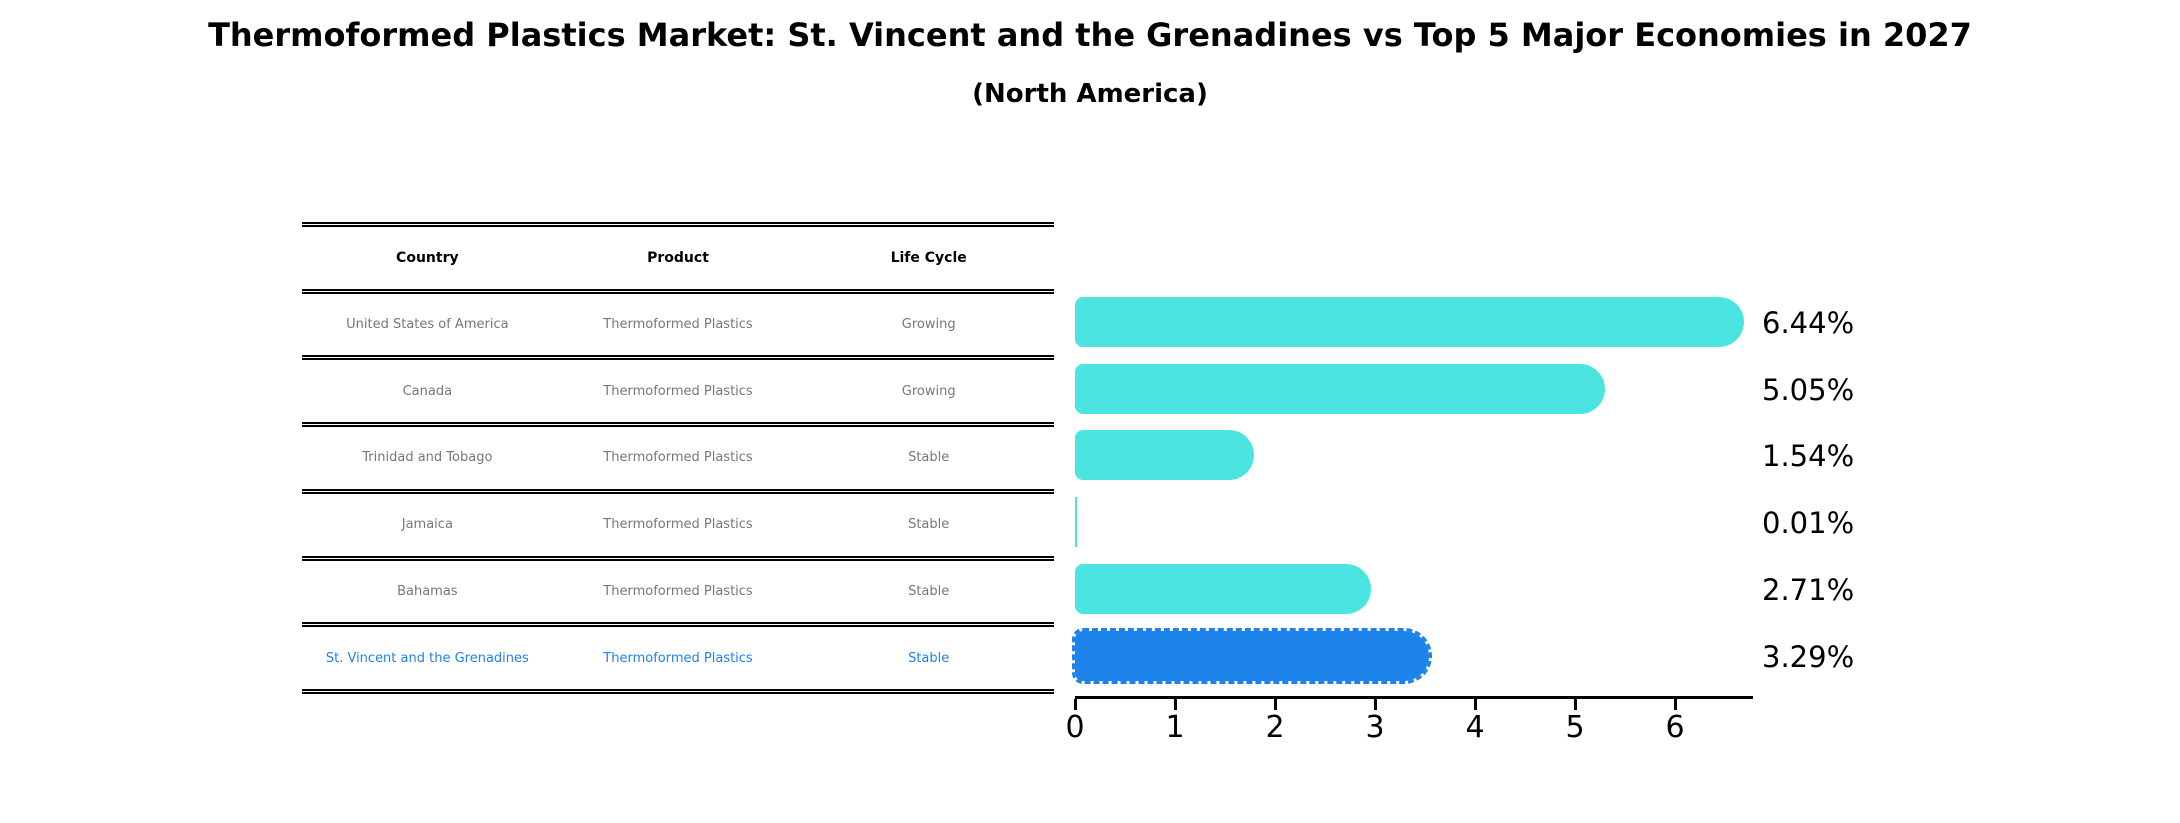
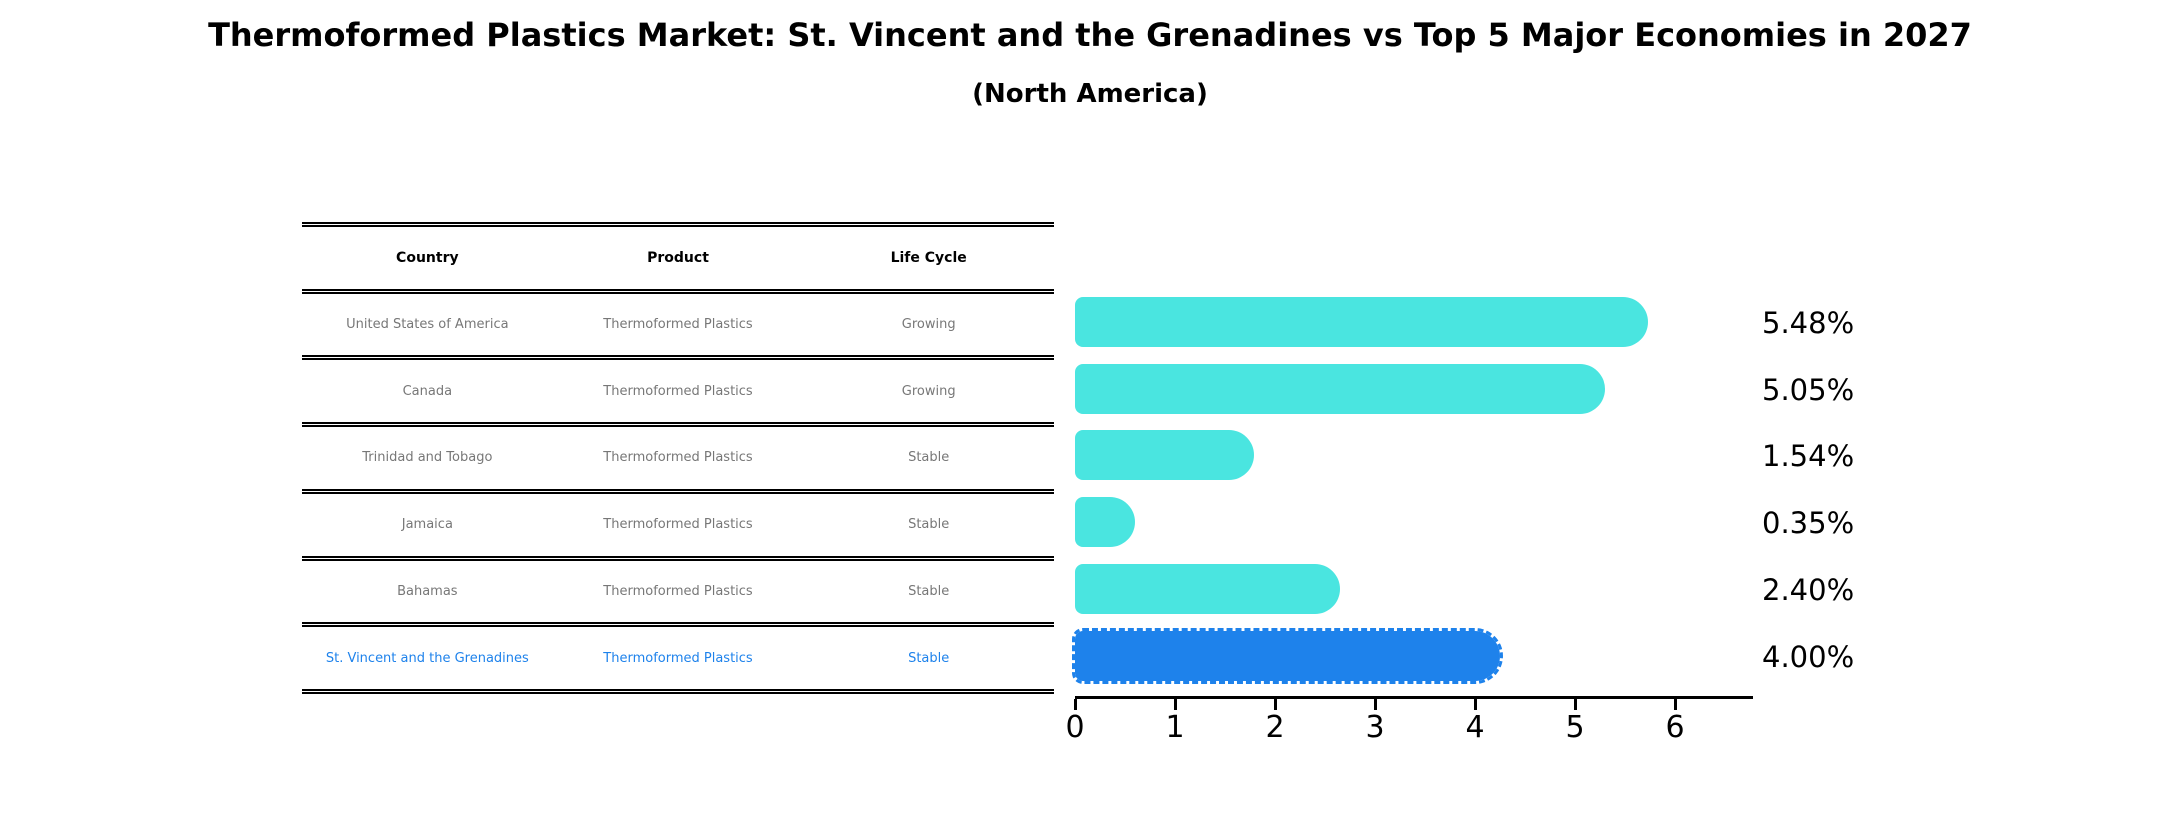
United States of America: 6.44% -> 5.48%
Jamaica: 0.01% -> 0.35%
Bahamas: 2.71% -> 2.40%
St. Vincent and the Grenadines: 3.29% -> 4.00%
